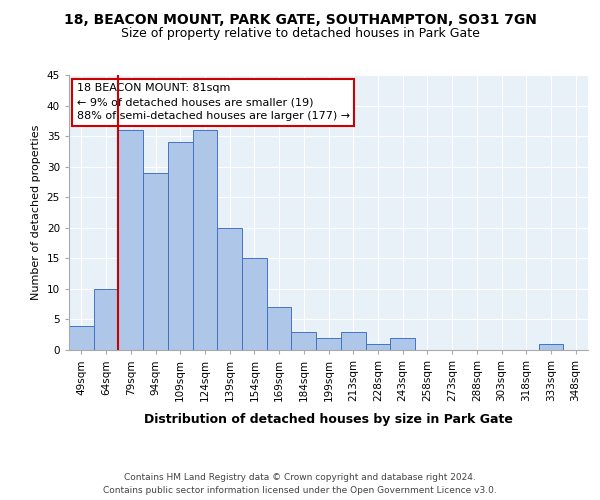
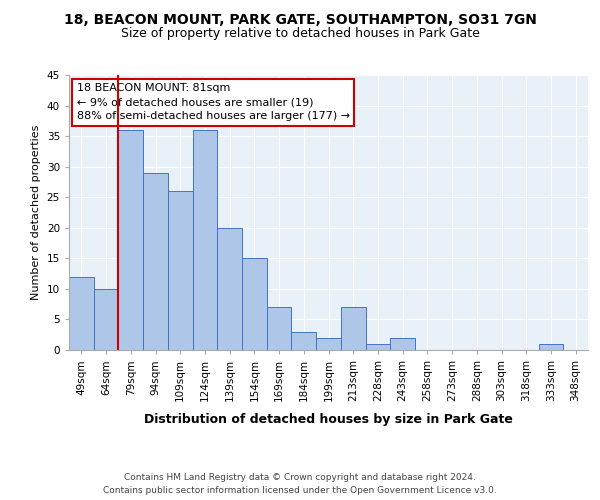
49sqm: 4 -> 12
109sqm: 34 -> 26
213sqm: 3 -> 7
